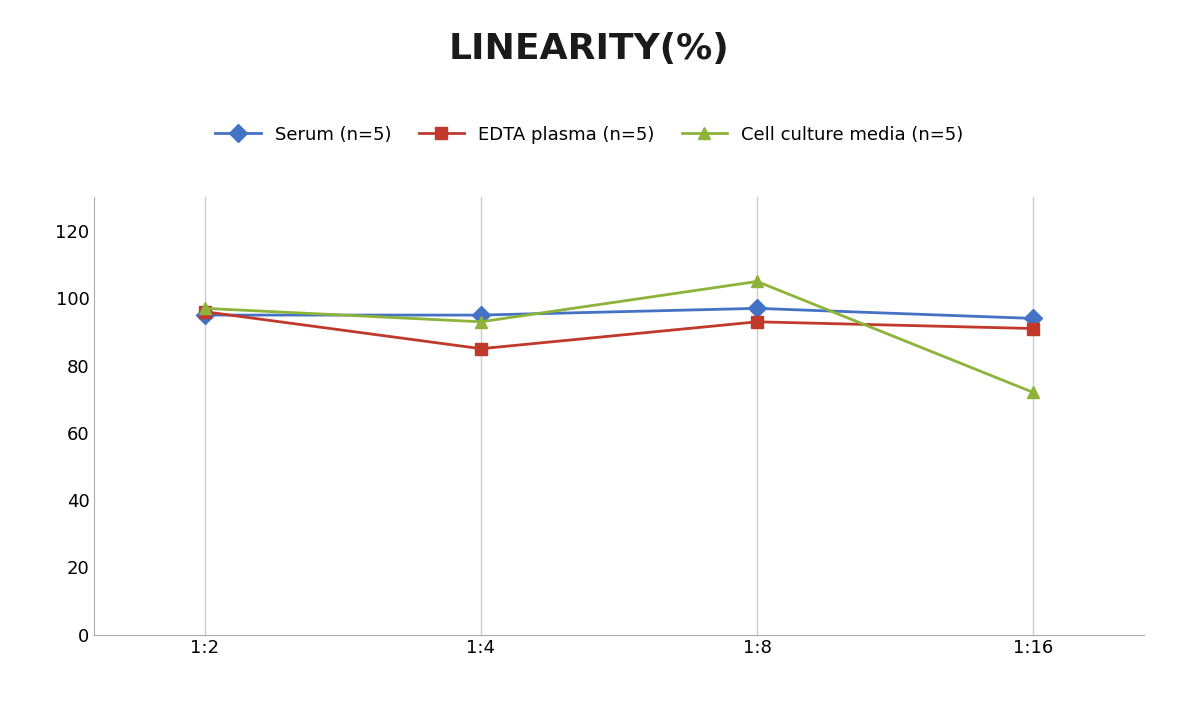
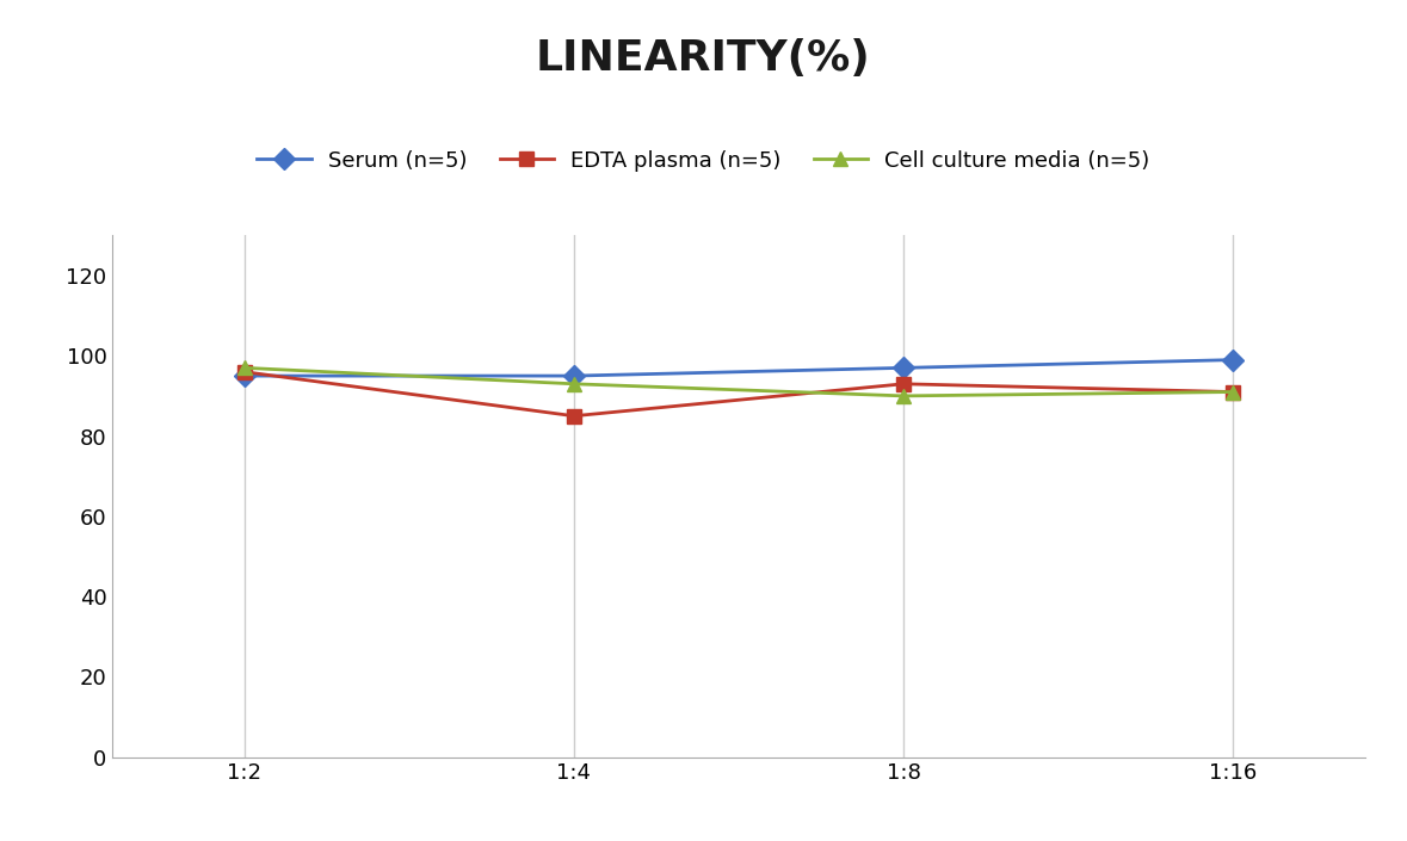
Cell culture media (n=5)/1:8: 105 -> 90
Serum (n=5)/1:16: 94 -> 99
Cell culture media (n=5)/1:16: 72 -> 91
